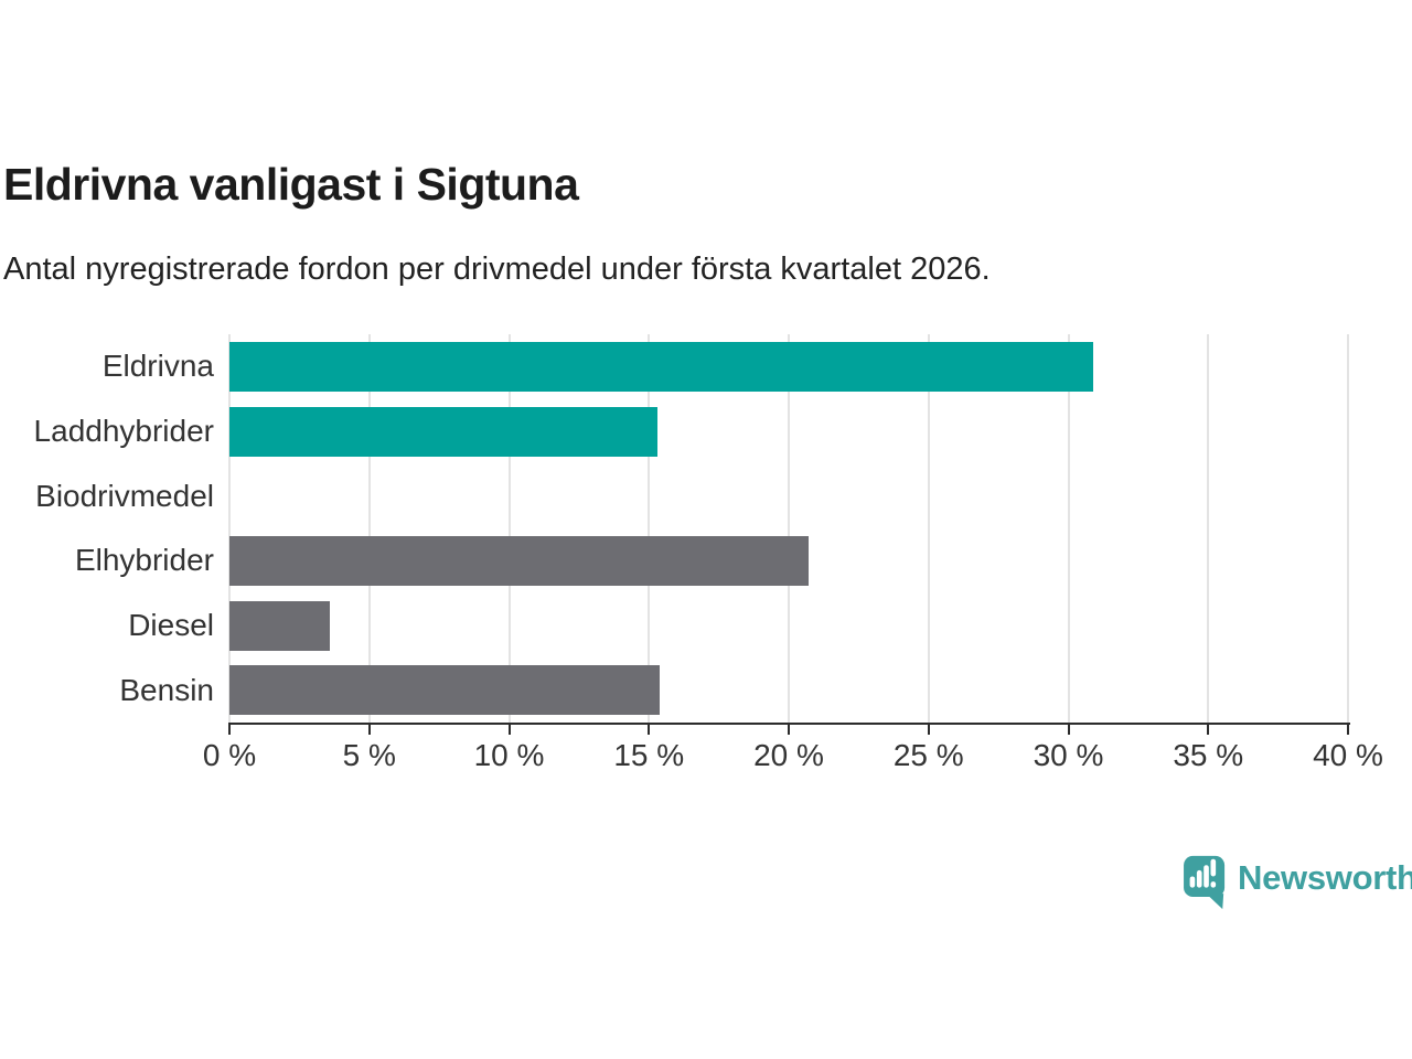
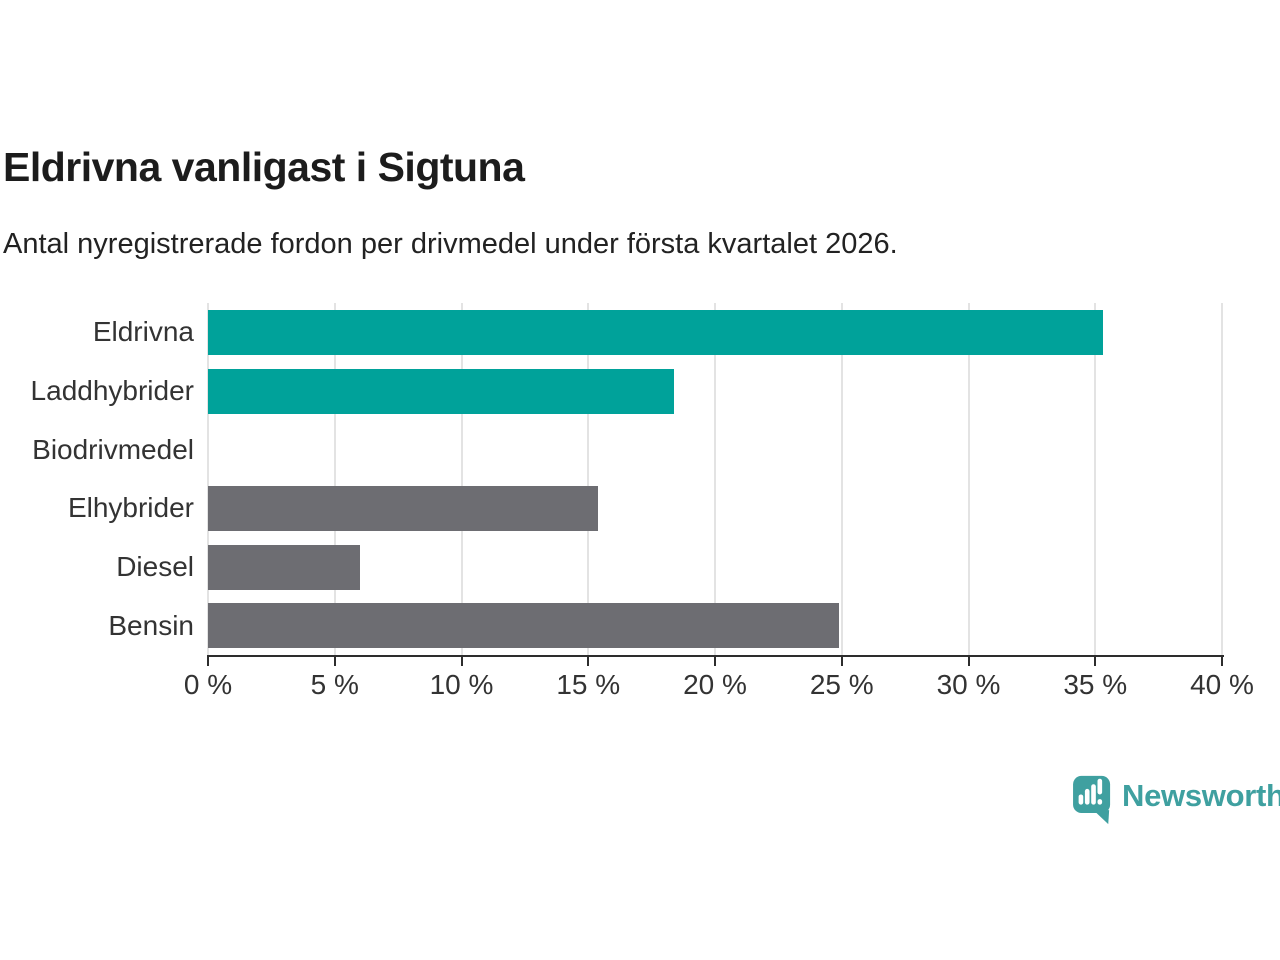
Eldrivna: 30.9% -> 35.3%
Laddhybrider: 15.3% -> 18.4%
Elhybrider: 20.7% -> 15.4%
Diesel: 3.6% -> 6.0%
Bensin: 15.4% -> 24.9%
